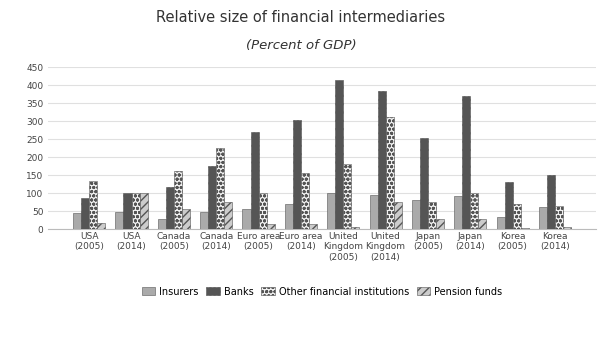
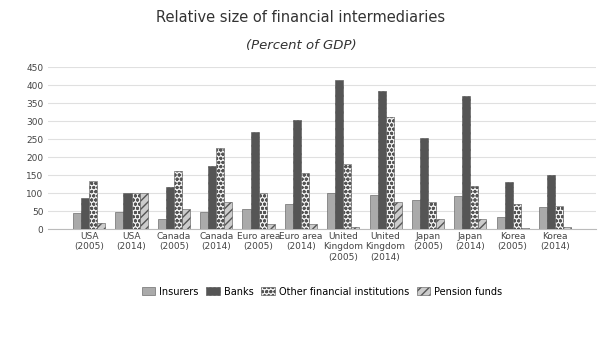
Other financial institutions/Japan (2014): 100 -> 120
